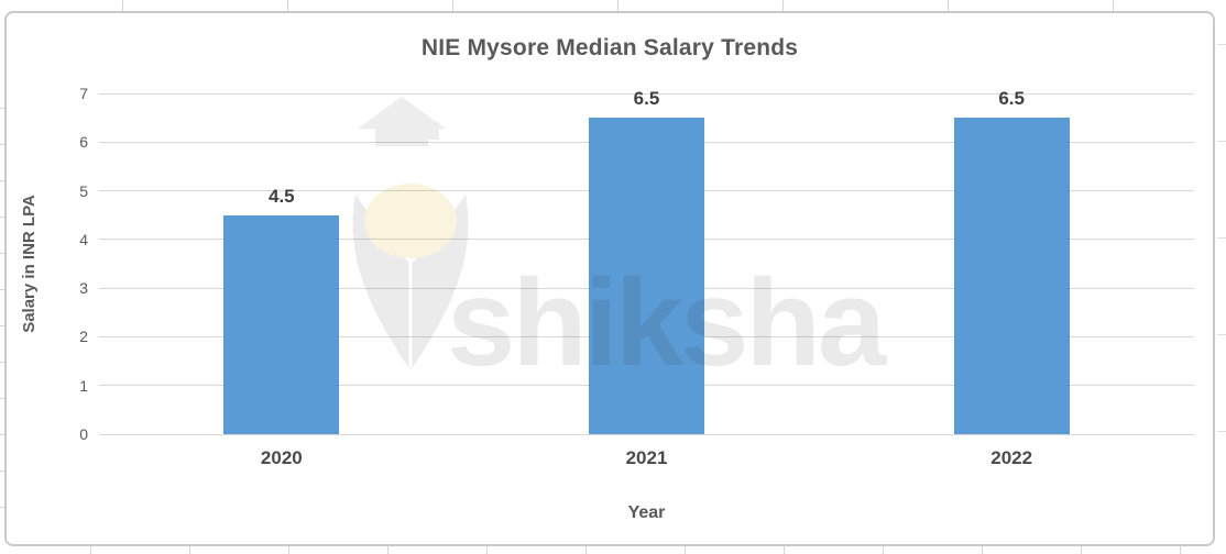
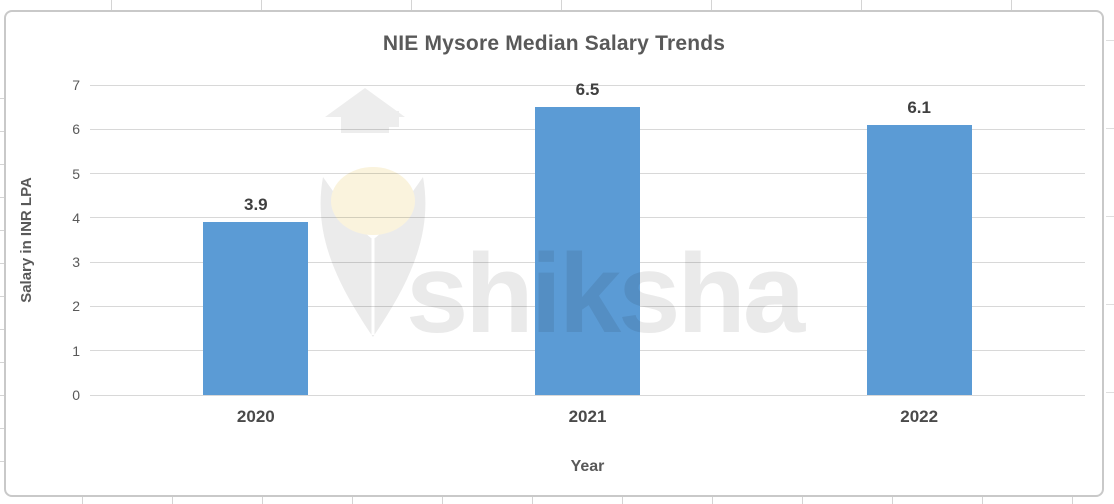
2020: 4.5 -> 3.9
2022: 6.5 -> 6.1
